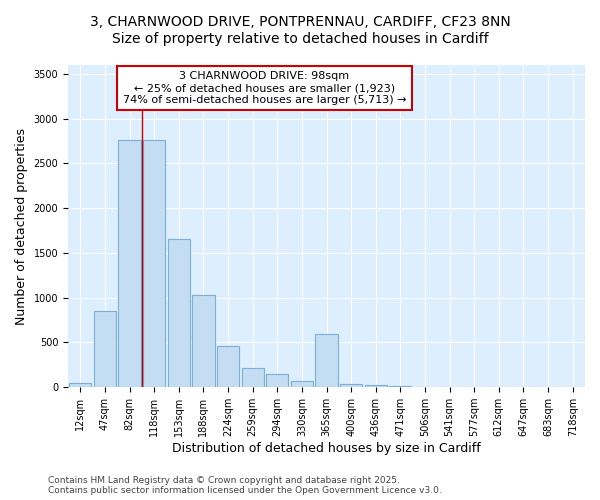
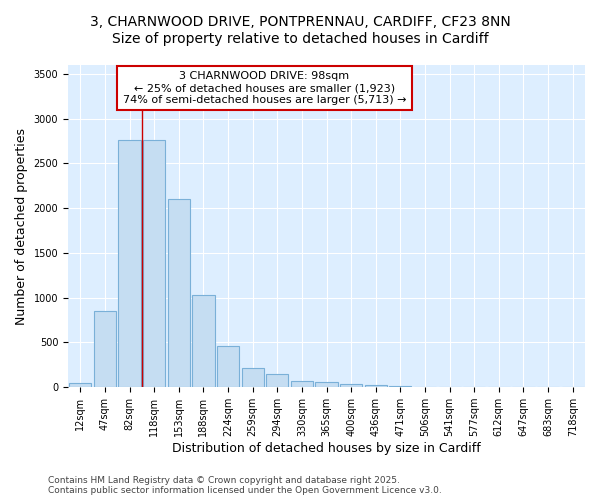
153sqm: 1660 -> 2100
365sqm: 600 -> 60
